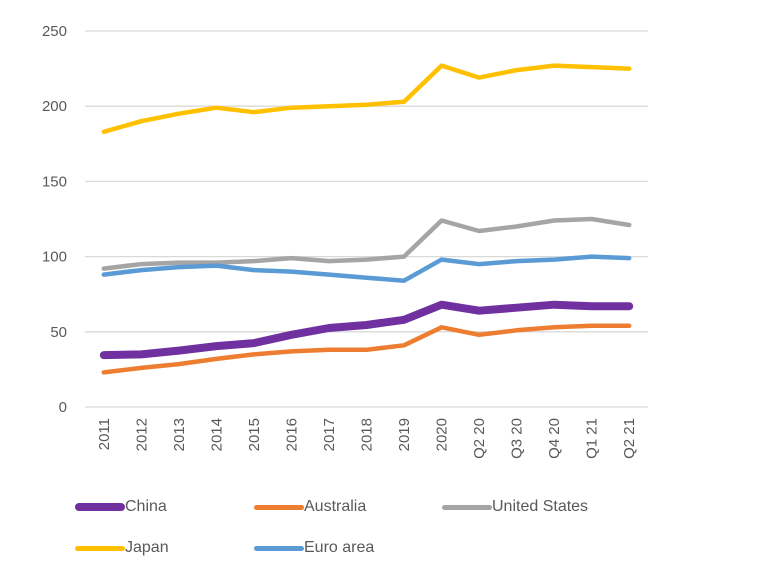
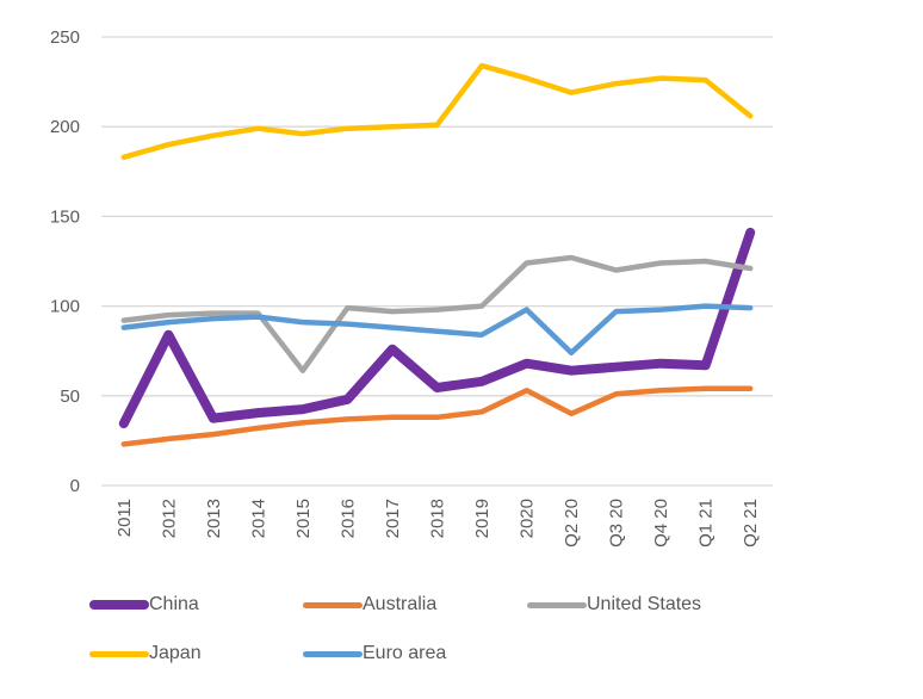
China/2012: 35 -> 84
United States/2015: 97 -> 64
China/2017: 52 -> 76
Japan/2019: 203 -> 234
Australia/Q2 20: 48 -> 40
United States/Q2 20: 117 -> 127
Euro area/Q2 20: 95 -> 74
China/Q2 21: 67 -> 141
Japan/Q2 21: 225 -> 206
